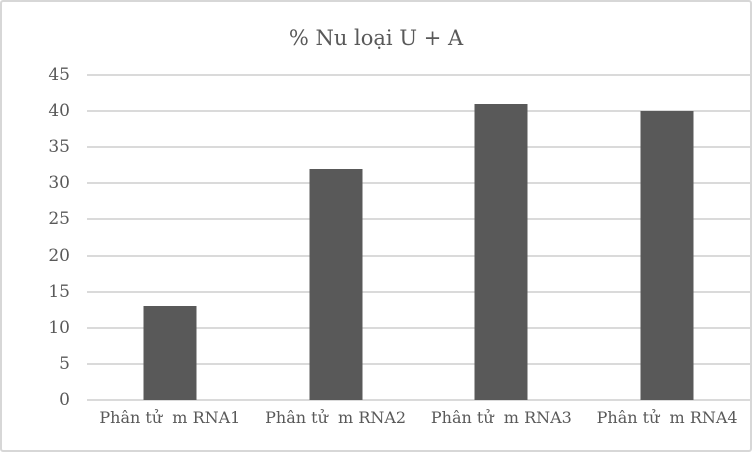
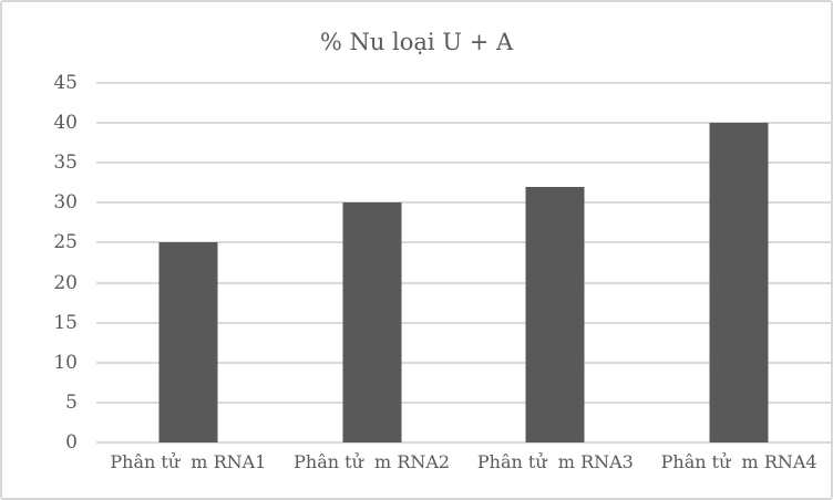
Phân tử m RNA1: 13 -> 25
Phân tử m RNA2: 32 -> 30
Phân tử m RNA3: 41 -> 32
